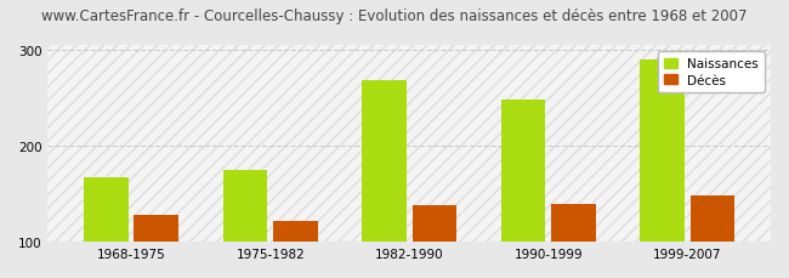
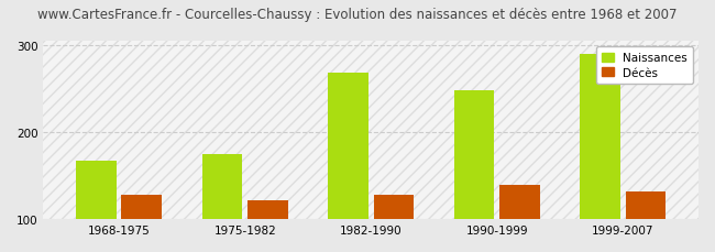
Décès/1982-1990: 138 -> 128
Décès/1999-2007: 148 -> 132
